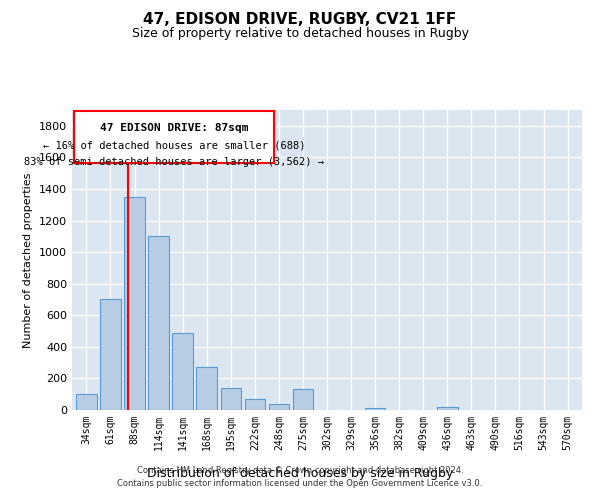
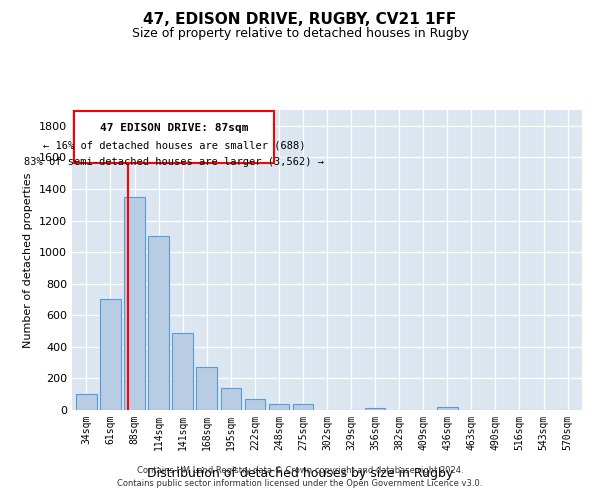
275sqm: 130 -> 40
